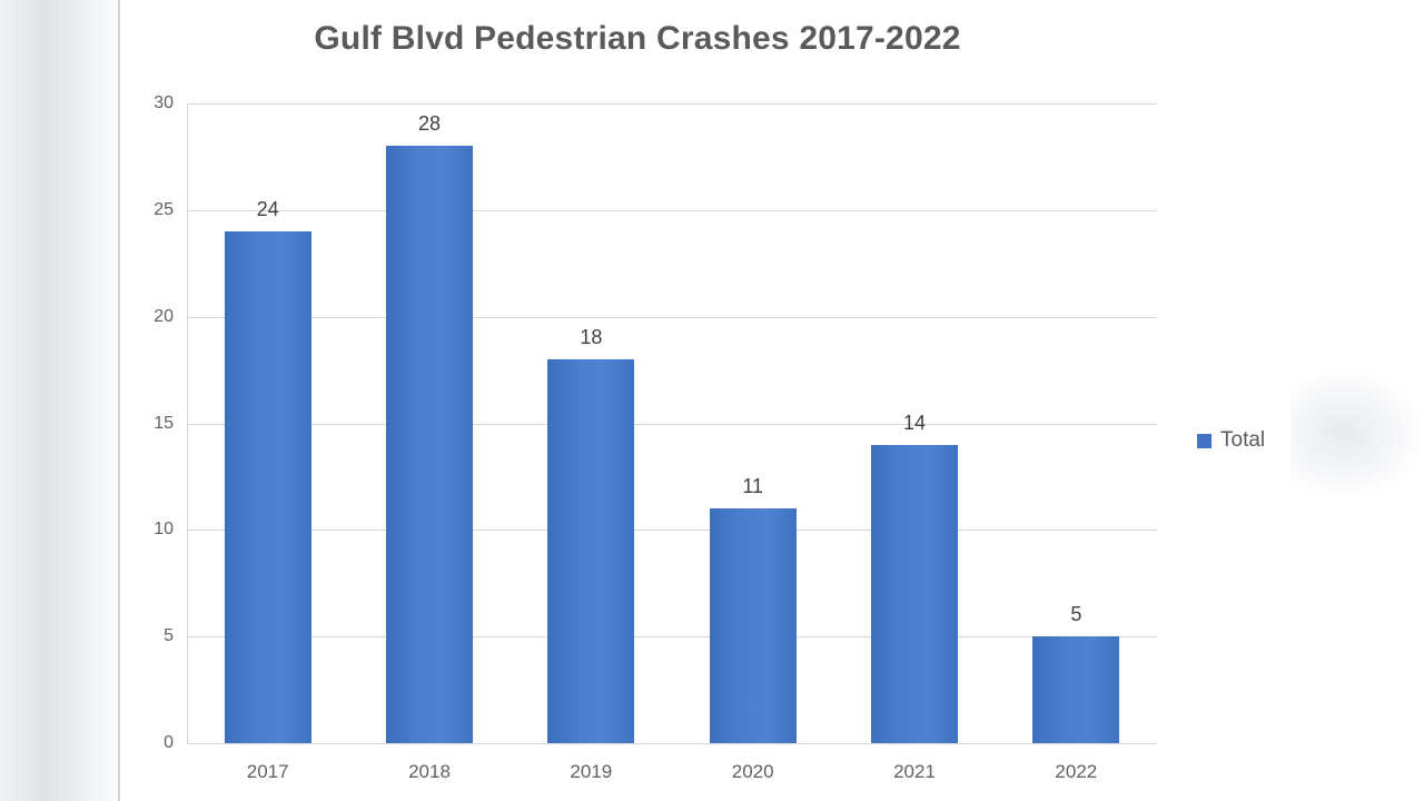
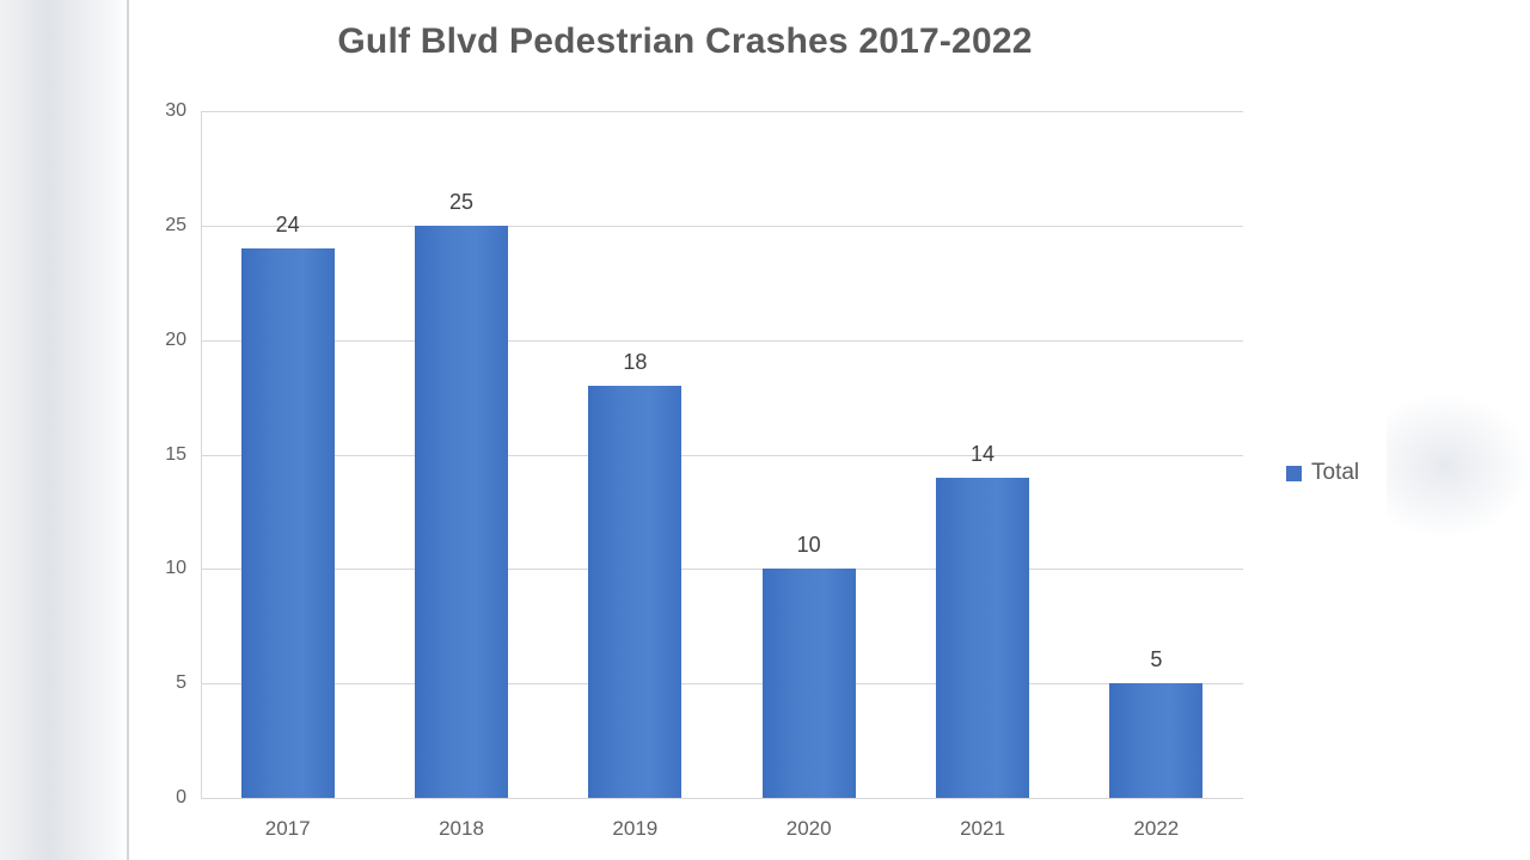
2018: 28 -> 25
2020: 11 -> 10
